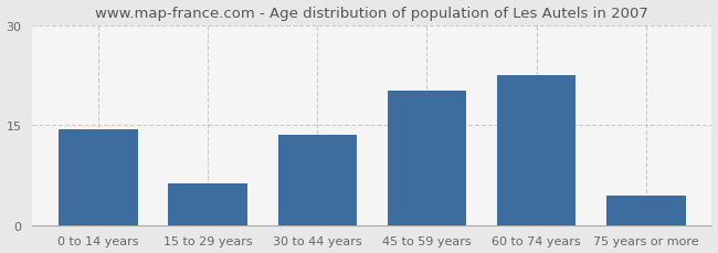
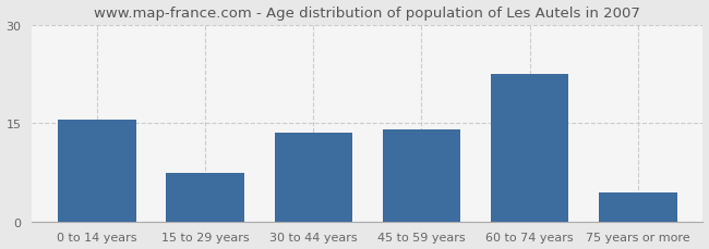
0 to 14 years: 14.4 -> 15.5
15 to 29 years: 6.2 -> 7.5
45 to 59 years: 20.2 -> 14.0
